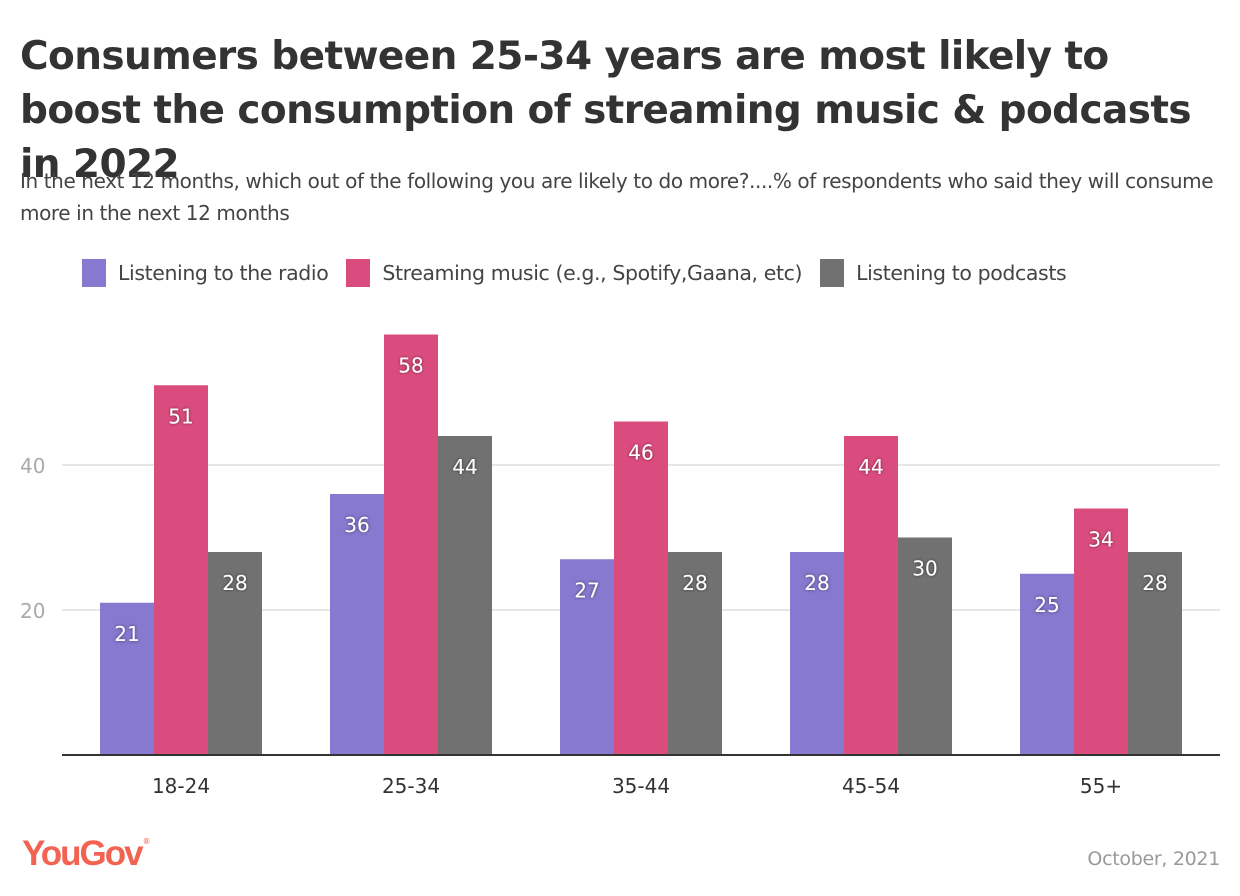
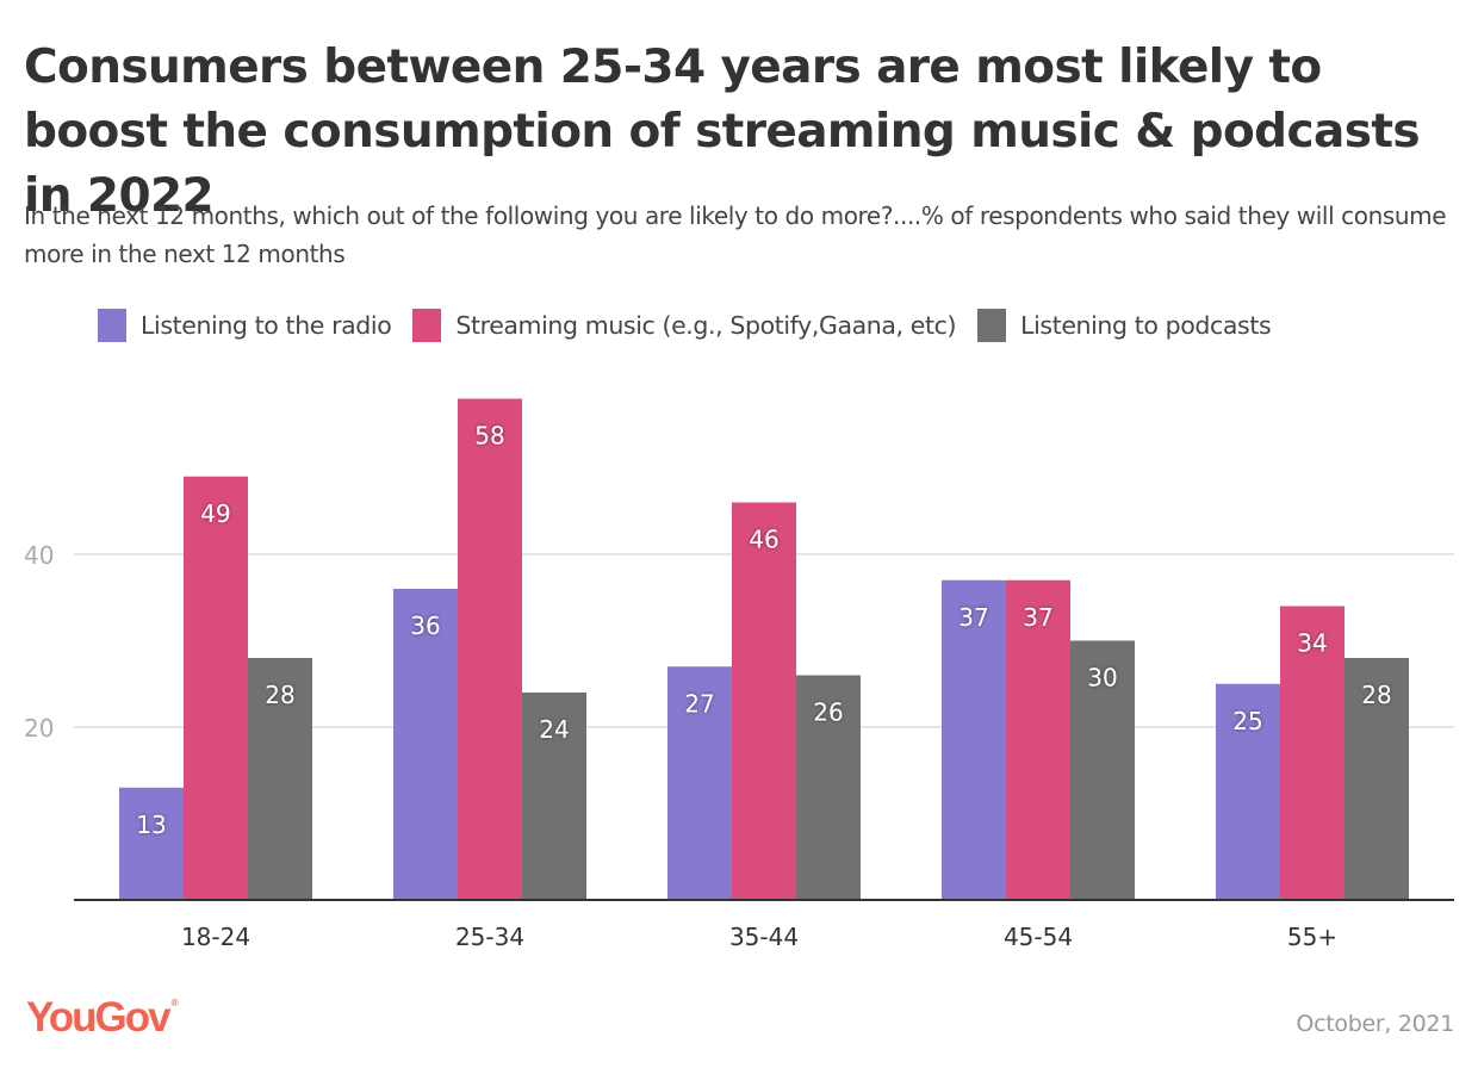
Listening to the radio/18-24: 21 -> 13
Streaming music (e.g., Spotify,Gaana, etc)/18-24: 51 -> 49
Listening to podcasts/25-34: 44 -> 24
Listening to podcasts/35-44: 28 -> 26
Listening to the radio/45-54: 28 -> 37
Streaming music (e.g., Spotify,Gaana, etc)/45-54: 44 -> 37
